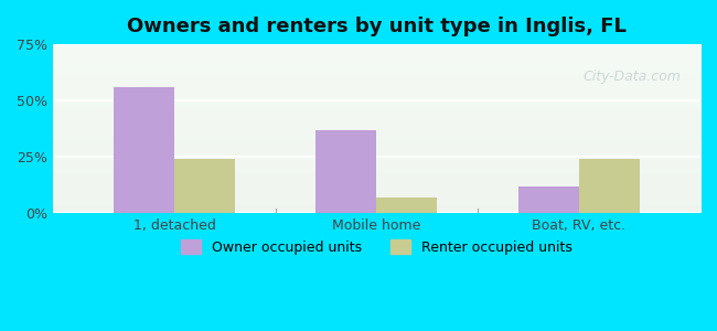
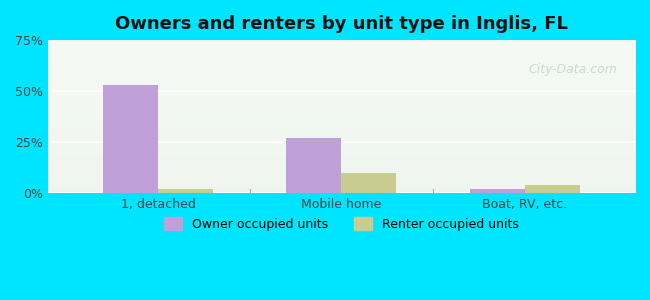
Owner occupied units/1, detached: 56% -> 53%
Renter occupied units/1, detached: 24% -> 2%
Owner occupied units/Mobile home: 37% -> 27%
Renter occupied units/Mobile home: 7% -> 10%
Owner occupied units/Boat, RV, etc.: 12% -> 2%
Renter occupied units/Boat, RV, etc.: 24% -> 4%
